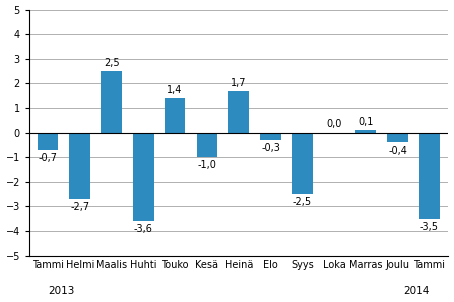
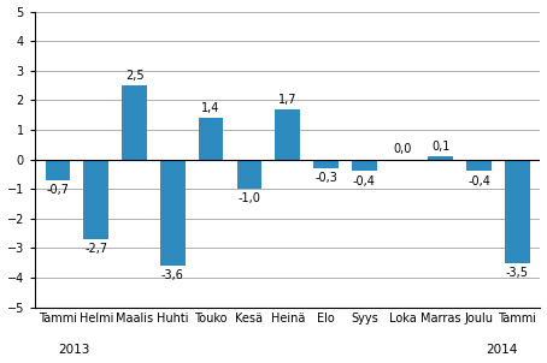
Syys: -2,5 -> -0,4
